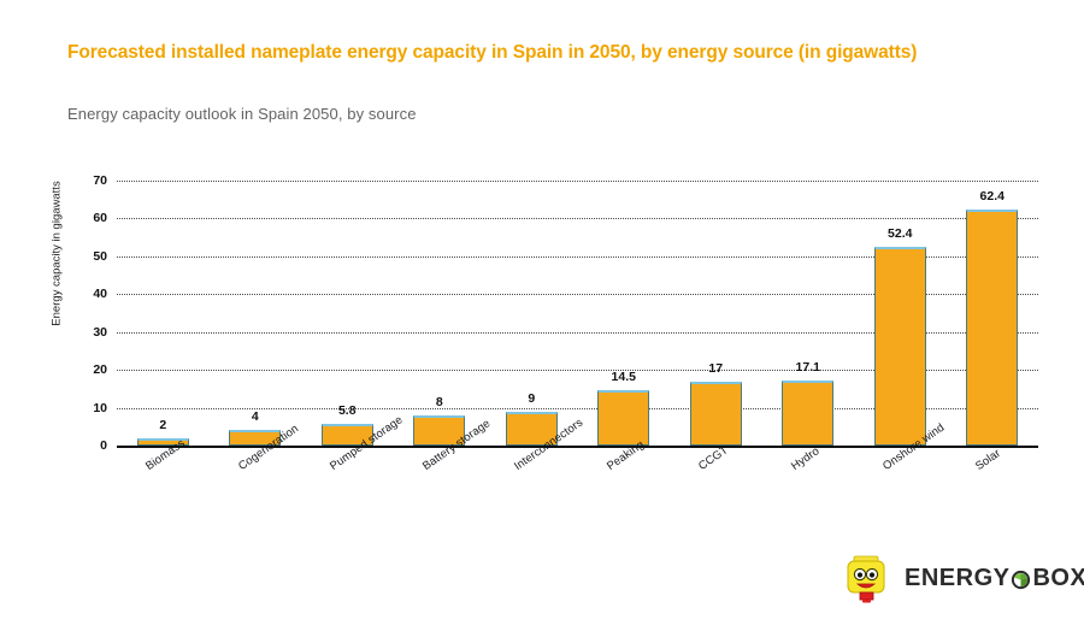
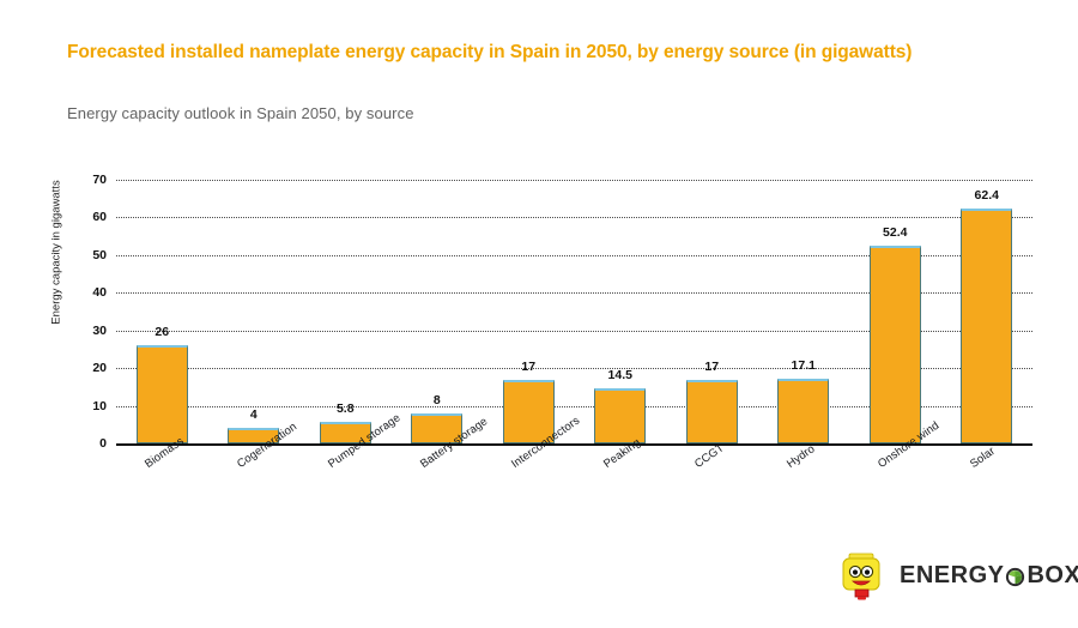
Biomass: 2 -> 26
Interconnectors: 9 -> 17
